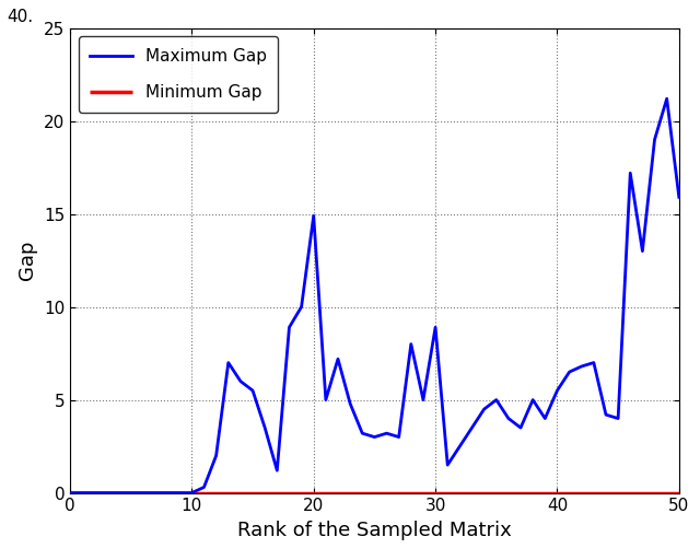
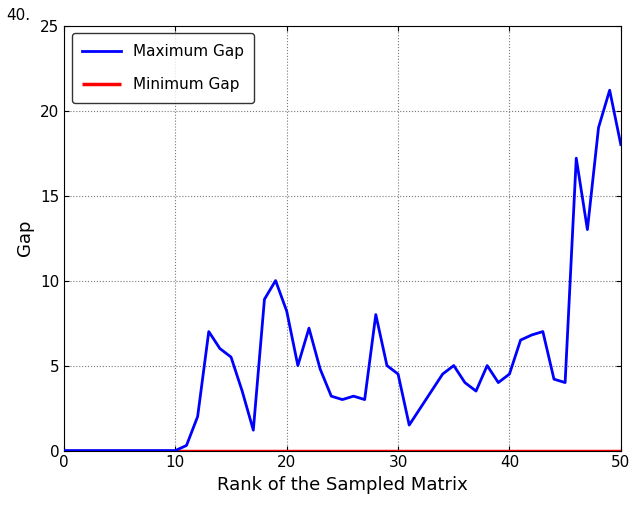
Maximum Gap/20: 14.9 -> 8.2
Maximum Gap/30: 8.9 -> 4.5
Maximum Gap/40: 5.5 -> 4.5
Maximum Gap/50: 15.9 -> 18.0
